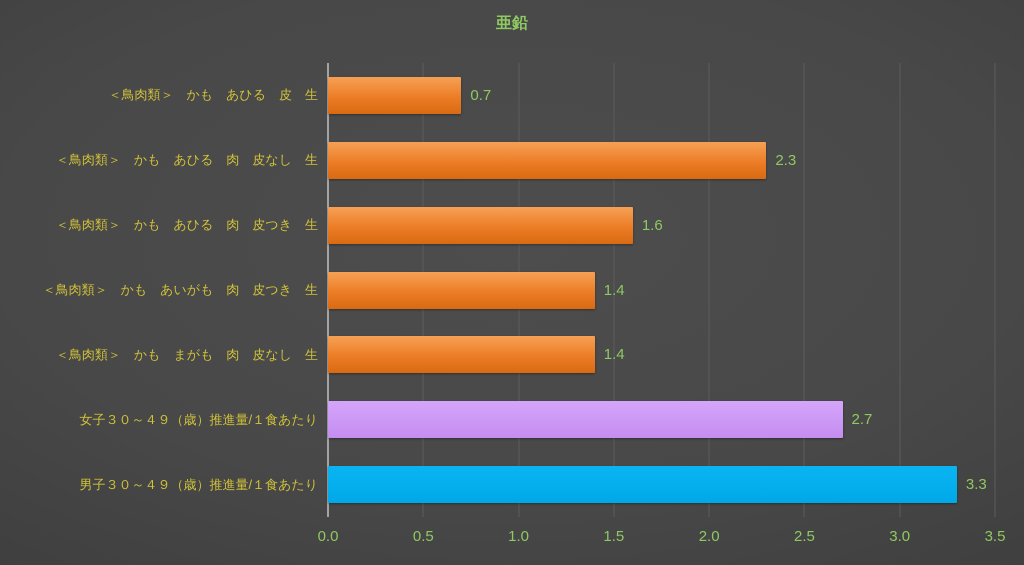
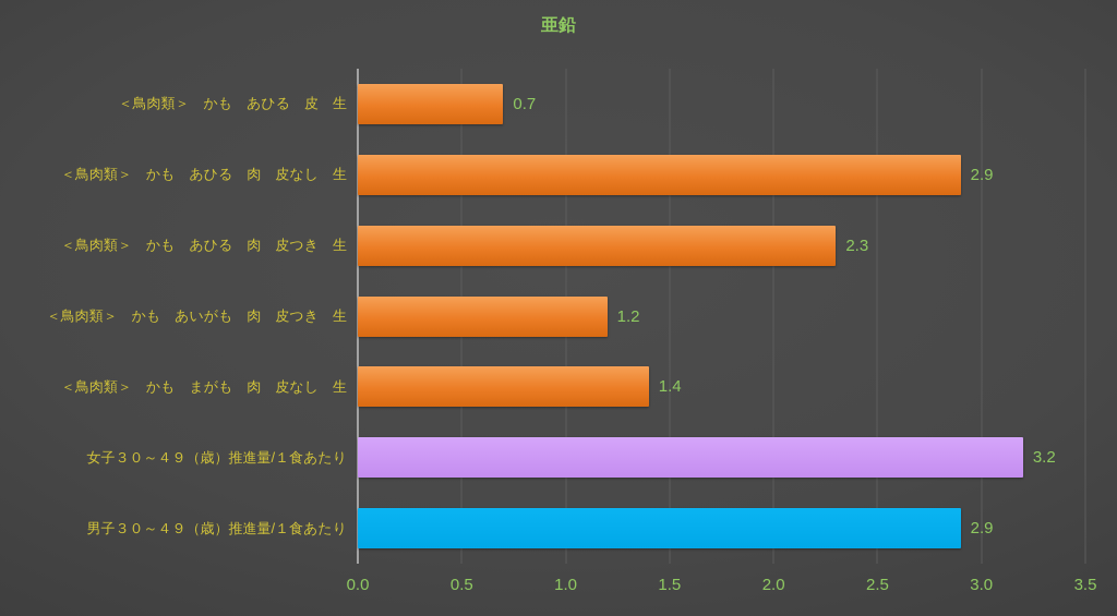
＜鳥肉類＞ かも あひる 肉 皮なし 生: 2.3 -> 2.9
＜鳥肉類＞ かも あひる 肉 皮つき 生: 1.6 -> 2.3
＜鳥肉類＞ かも あいがも 肉 皮つき 生: 1.4 -> 1.2
女子３０～４９（歳）推進量/１食あたり: 2.7 -> 3.2
男子３０～４９（歳）推進量/１食あたり: 3.3 -> 2.9
